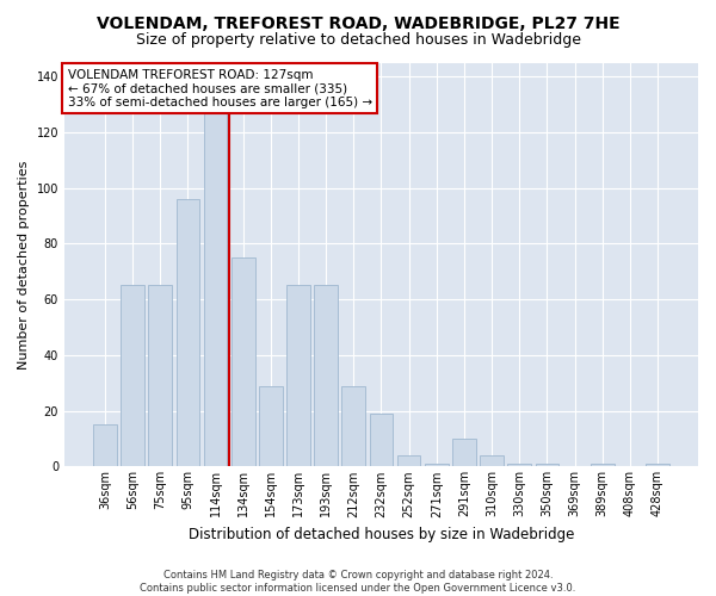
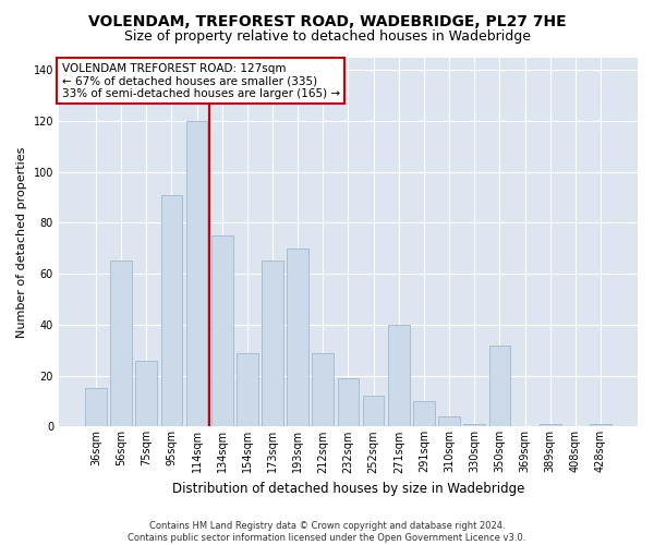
75sqm: 65 -> 26
95sqm: 96 -> 91
114sqm: 127 -> 120
193sqm: 65 -> 70
252sqm: 4 -> 12
271sqm: 1 -> 40
350sqm: 1 -> 32
